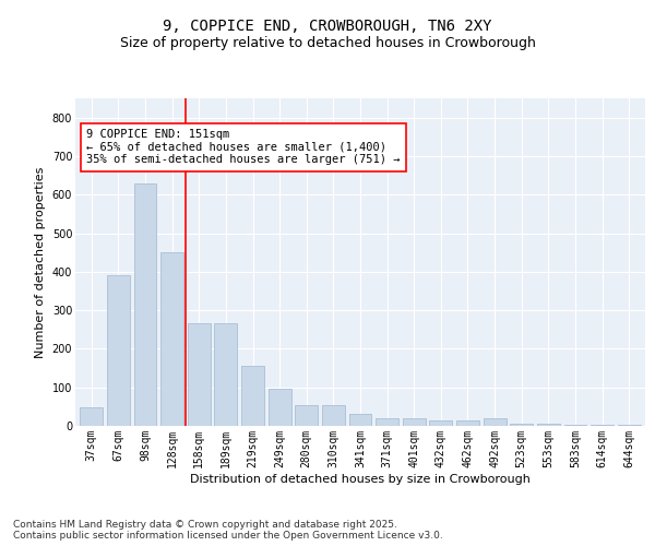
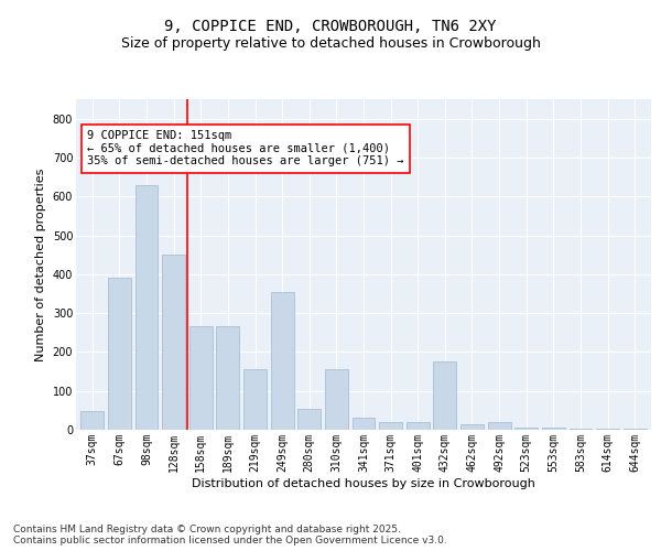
249sqm: 97 -> 355
310sqm: 55 -> 155
432sqm: 15 -> 175
